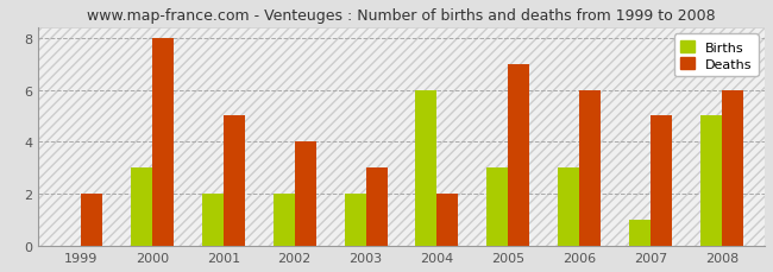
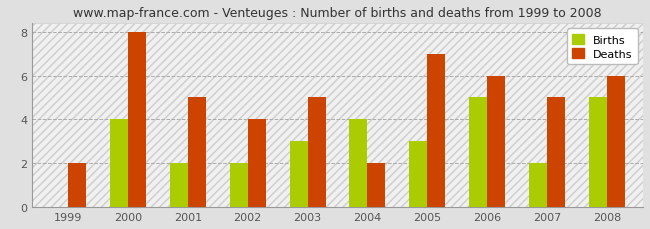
Births/2000: 3 -> 4
Births/2003: 2 -> 3
Deaths/2003: 3 -> 5
Births/2004: 6 -> 4
Births/2006: 3 -> 5
Births/2007: 1 -> 2
